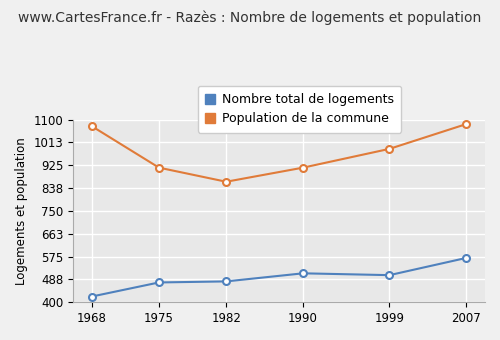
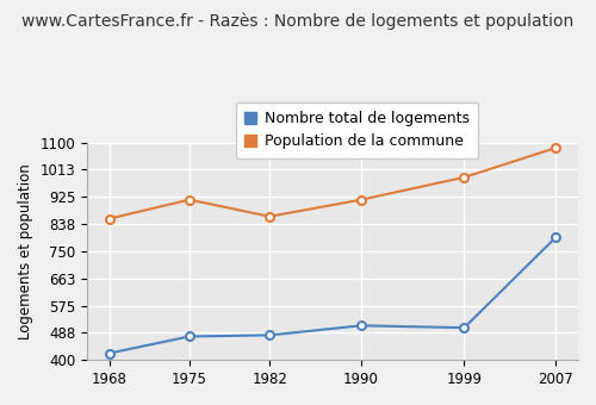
Population de la commune/1968: 1075 -> 855
Nombre total de logements/2007: 570 -> 795
